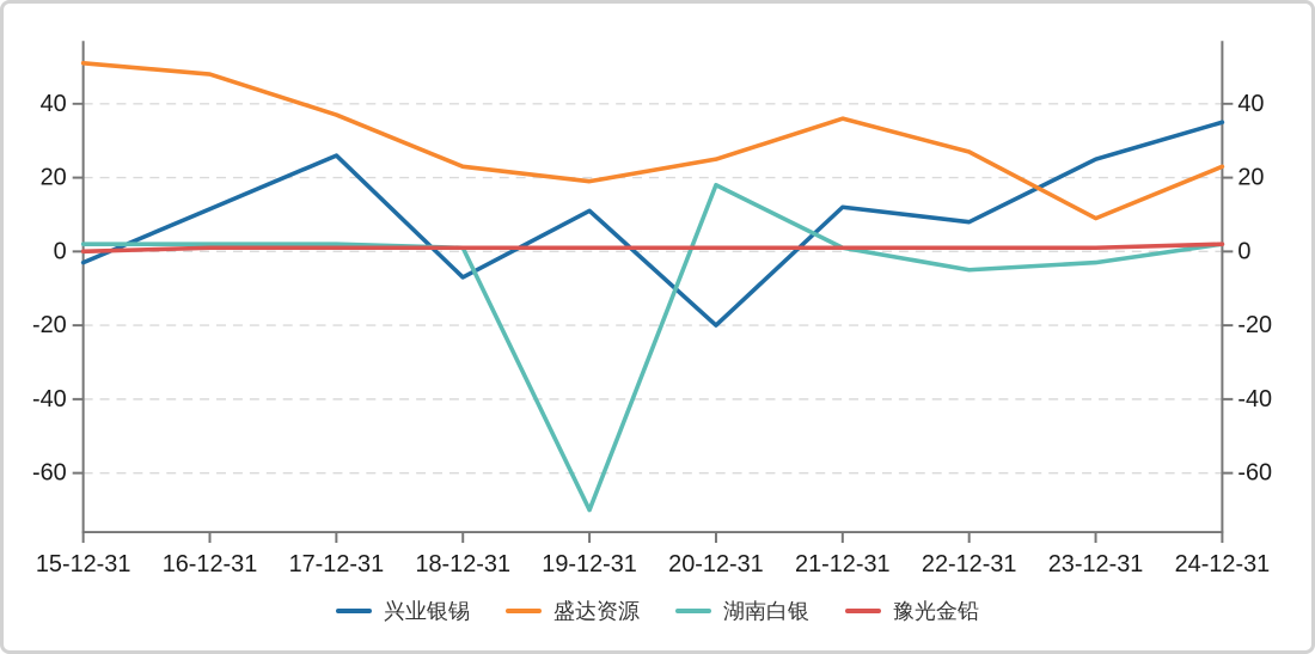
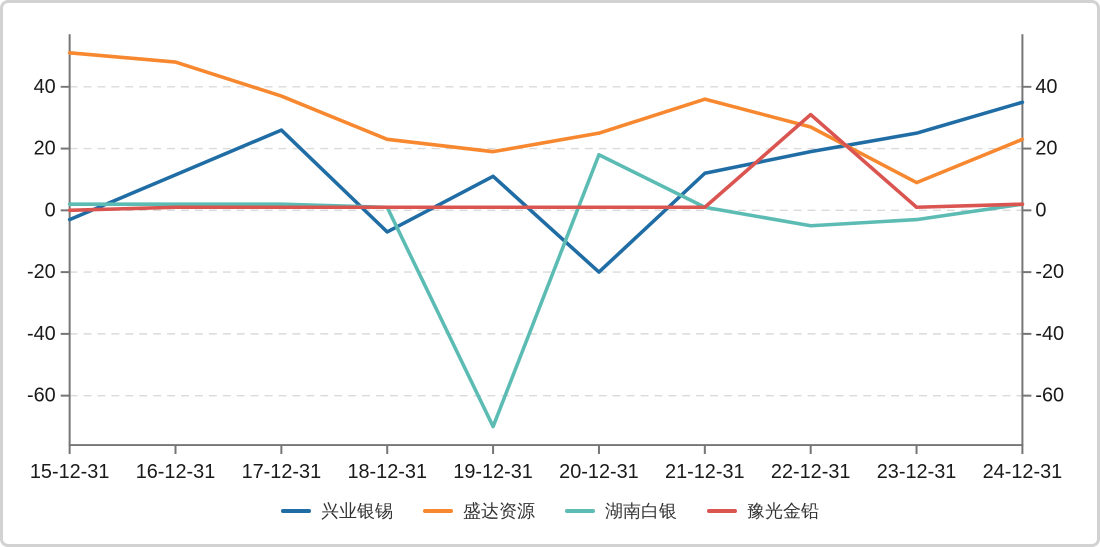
兴业银锡/22-12-31: 8 -> 19
豫光金铅/22-12-31: 1 -> 31
